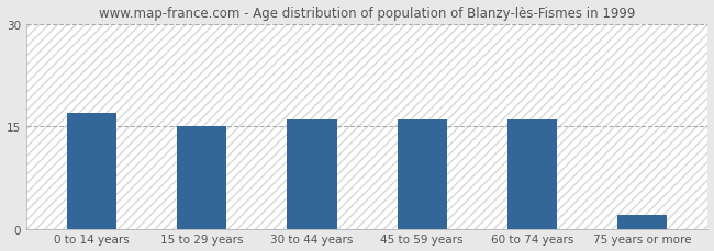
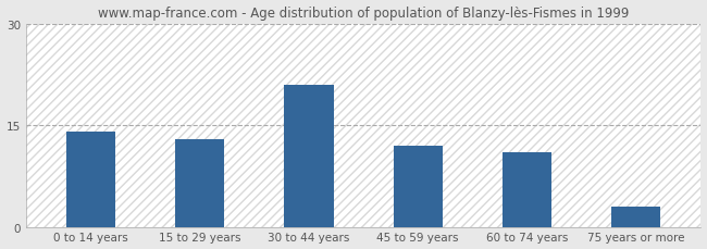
0 to 14 years: 17 -> 14
15 to 29 years: 15 -> 13
30 to 44 years: 16 -> 21
45 to 59 years: 16 -> 12
60 to 74 years: 16 -> 11
75 years or more: 2 -> 3
